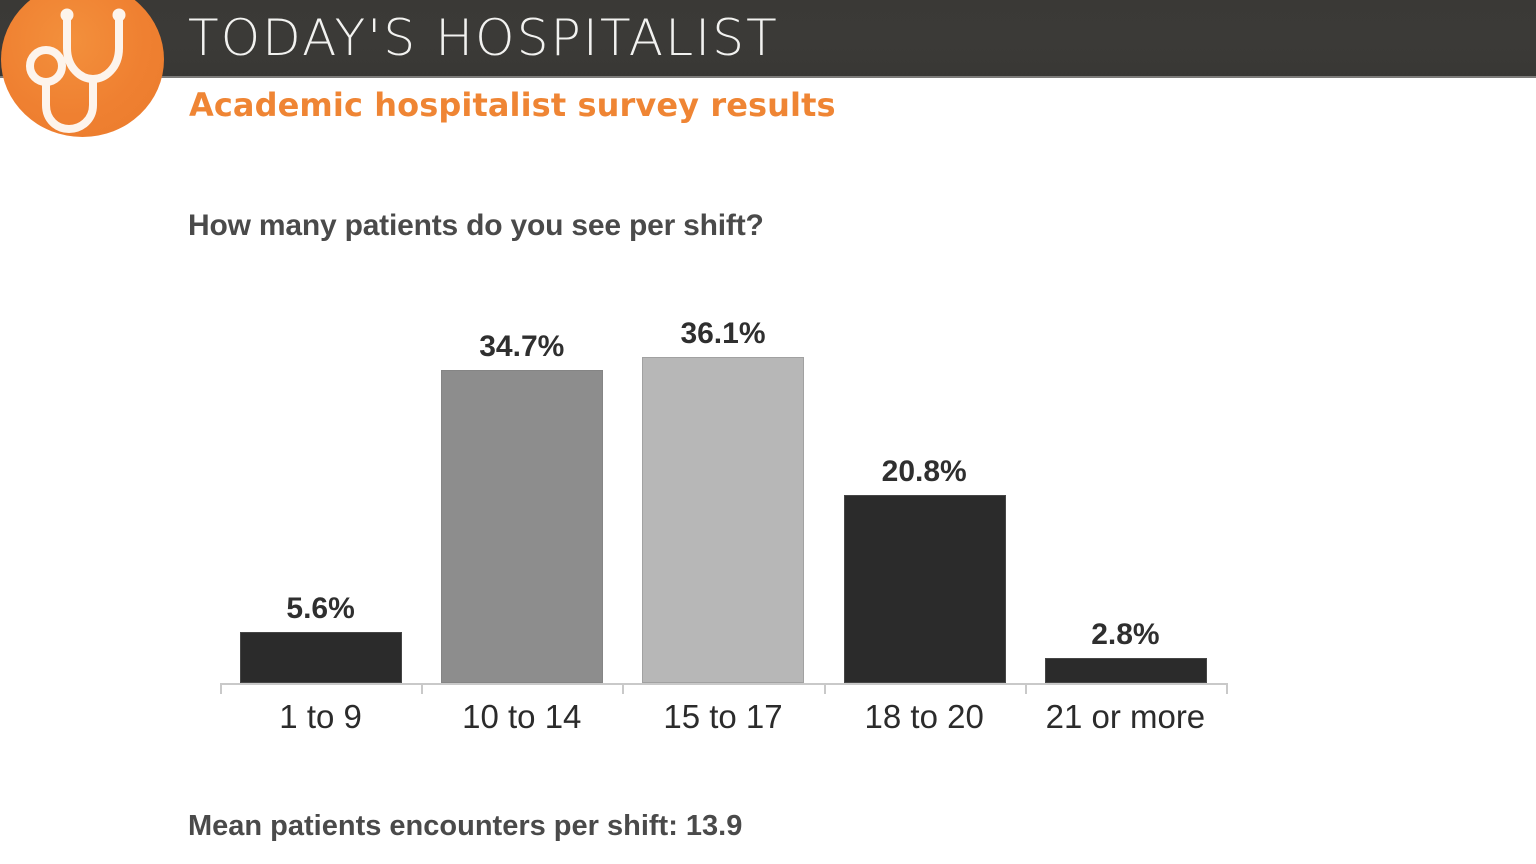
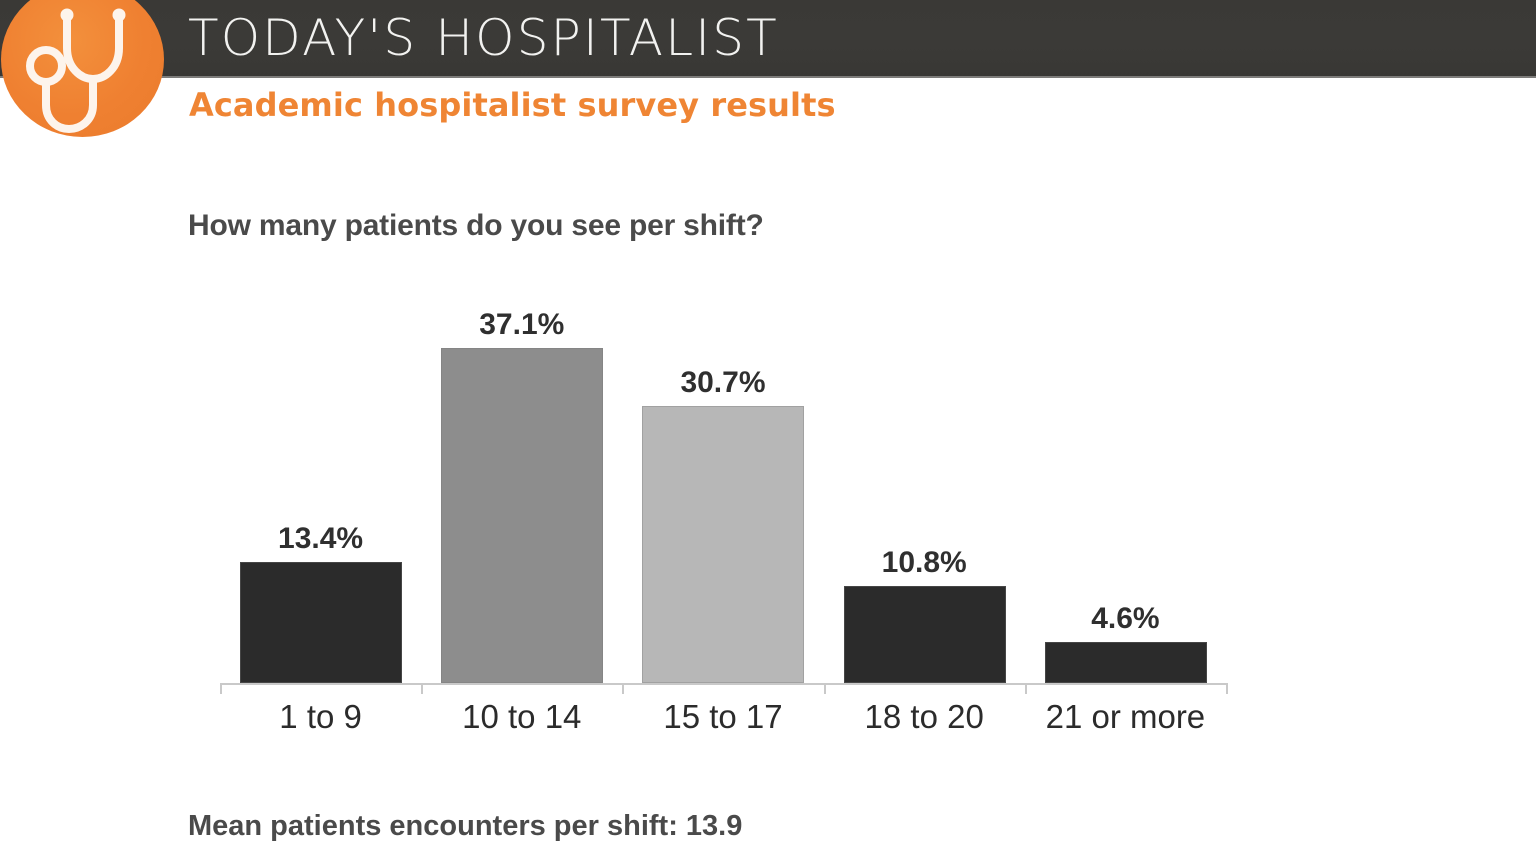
1 to 9: 5.6% -> 13.4%
10 to 14: 34.7% -> 37.1%
15 to 17: 36.1% -> 30.7%
18 to 20: 20.8% -> 10.8%
21 or more: 2.8% -> 4.6%
